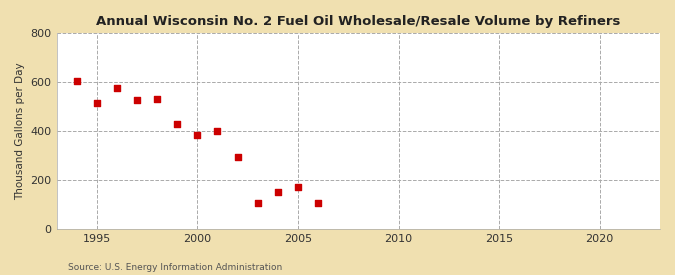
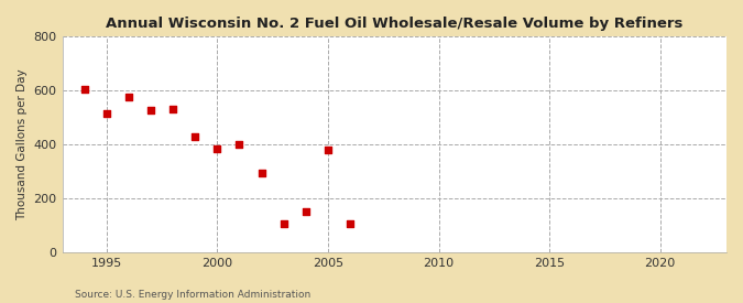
2005: 170 -> 380
